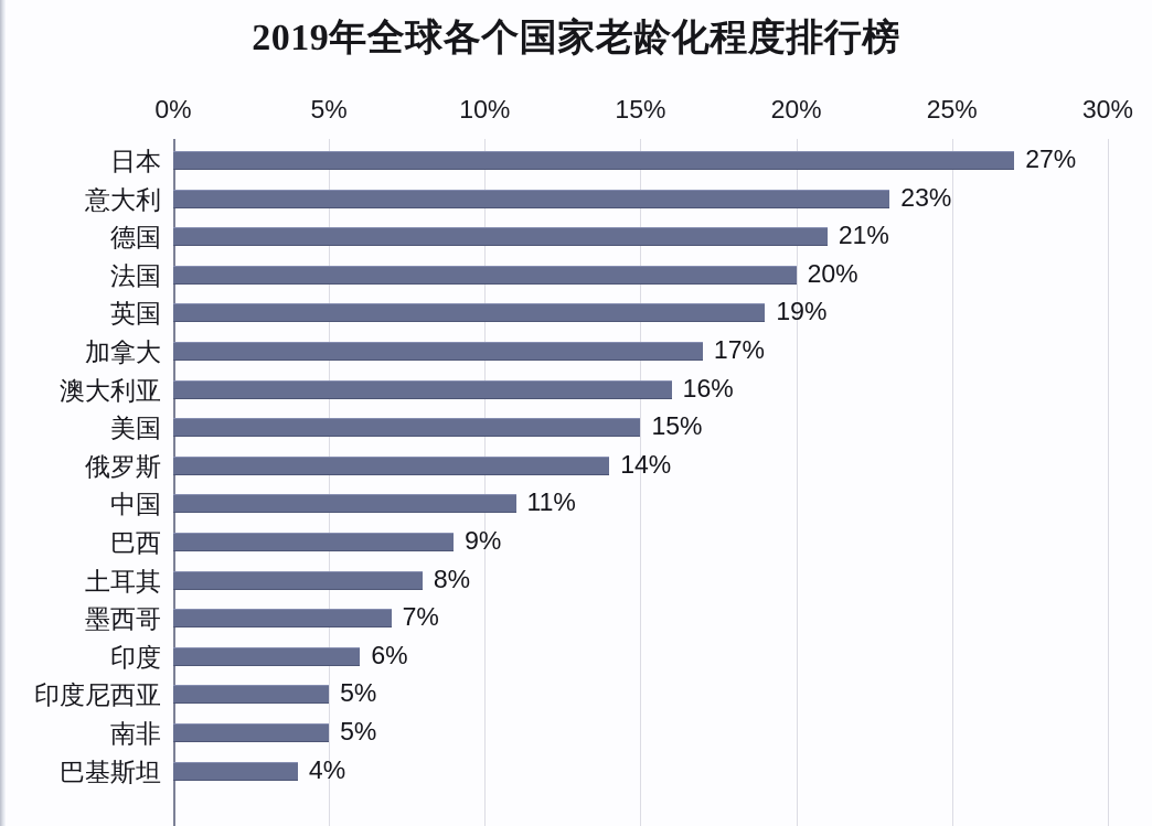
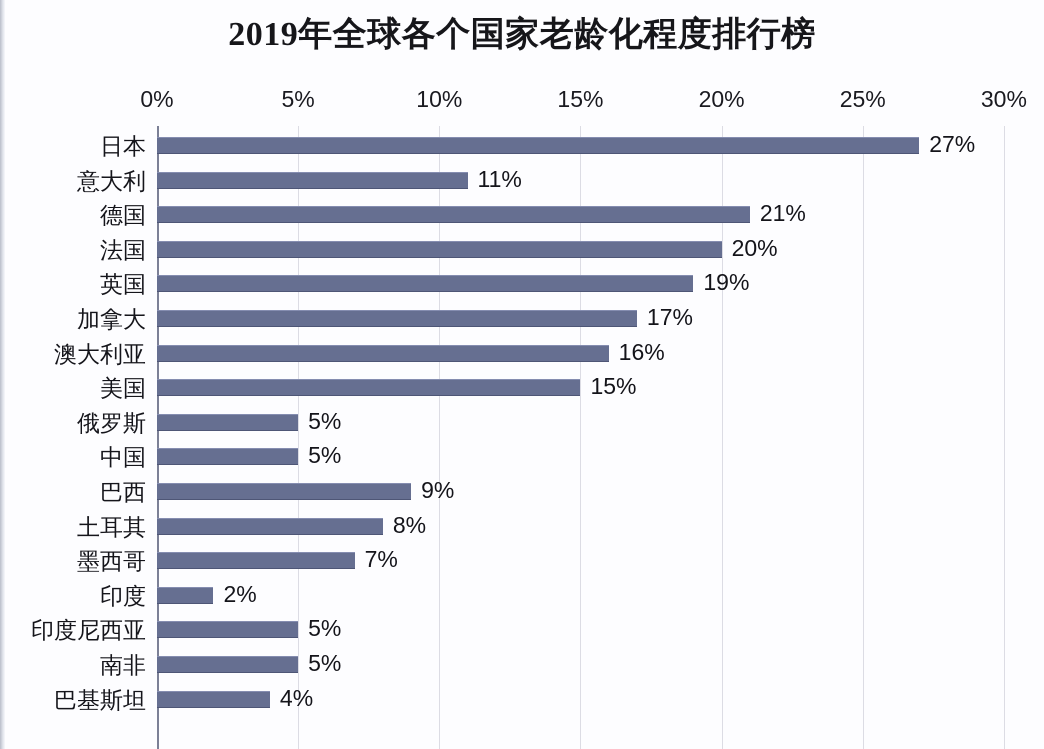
意大利: 23% -> 11%
俄罗斯: 14% -> 5%
中国: 11% -> 5%
印度: 6% -> 2%
